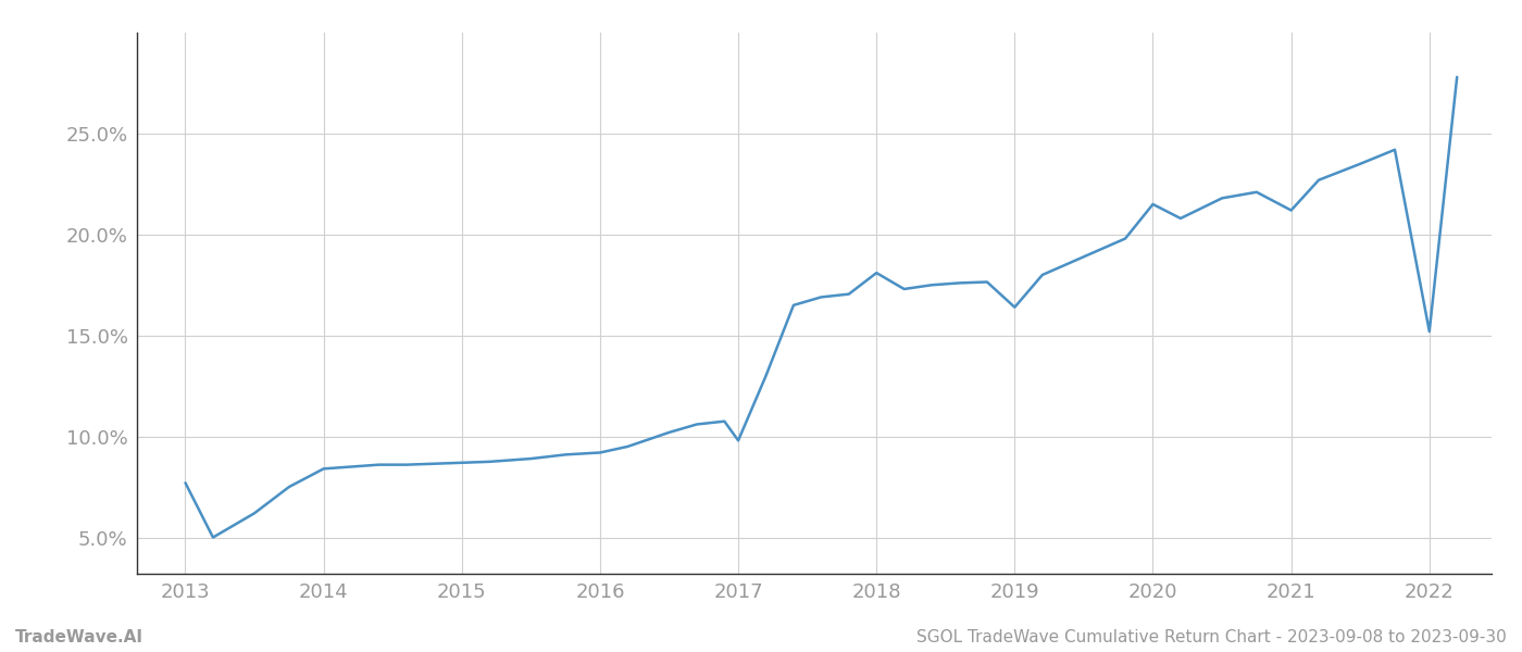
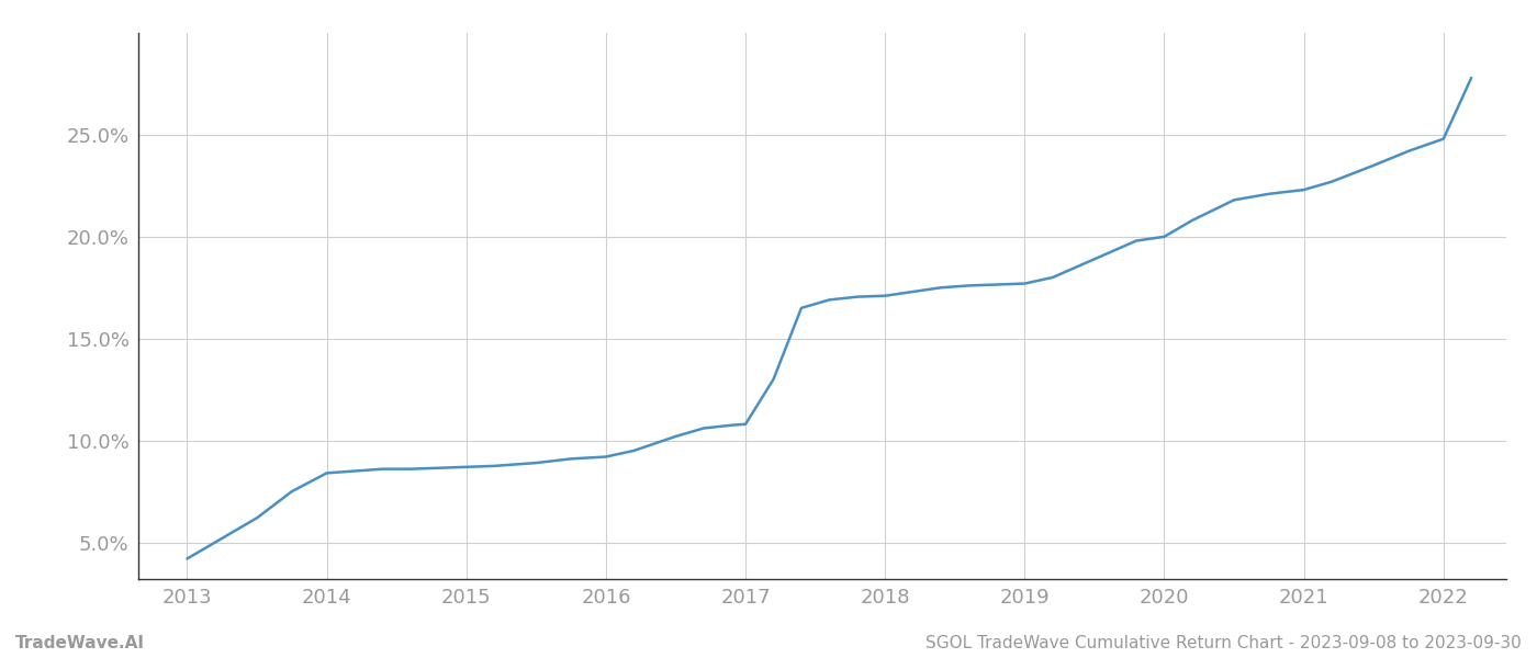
2013: 7.7% -> 4.2%
2017: 9.8% -> 10.8%
2018: 18.1% -> 17.1%
2019: 16.4% -> 17.7%
2020: 21.5% -> 20.0%
2021: 21.2% -> 22.3%
2022: 15.2% -> 24.8%
